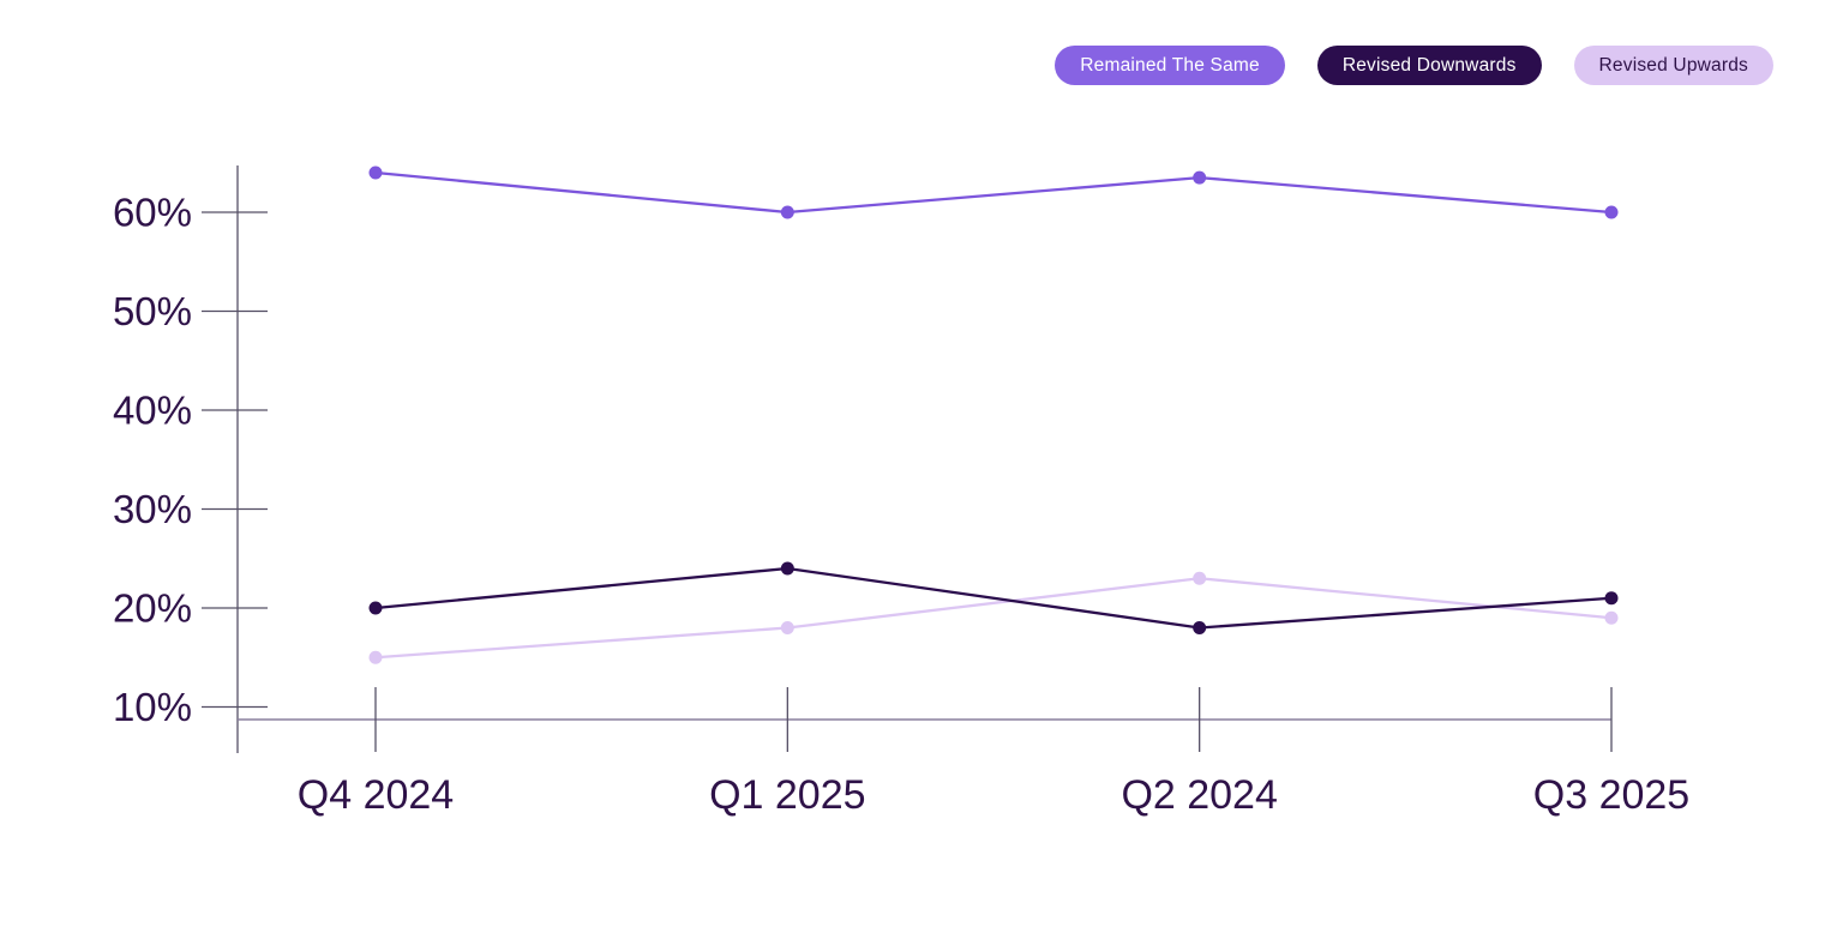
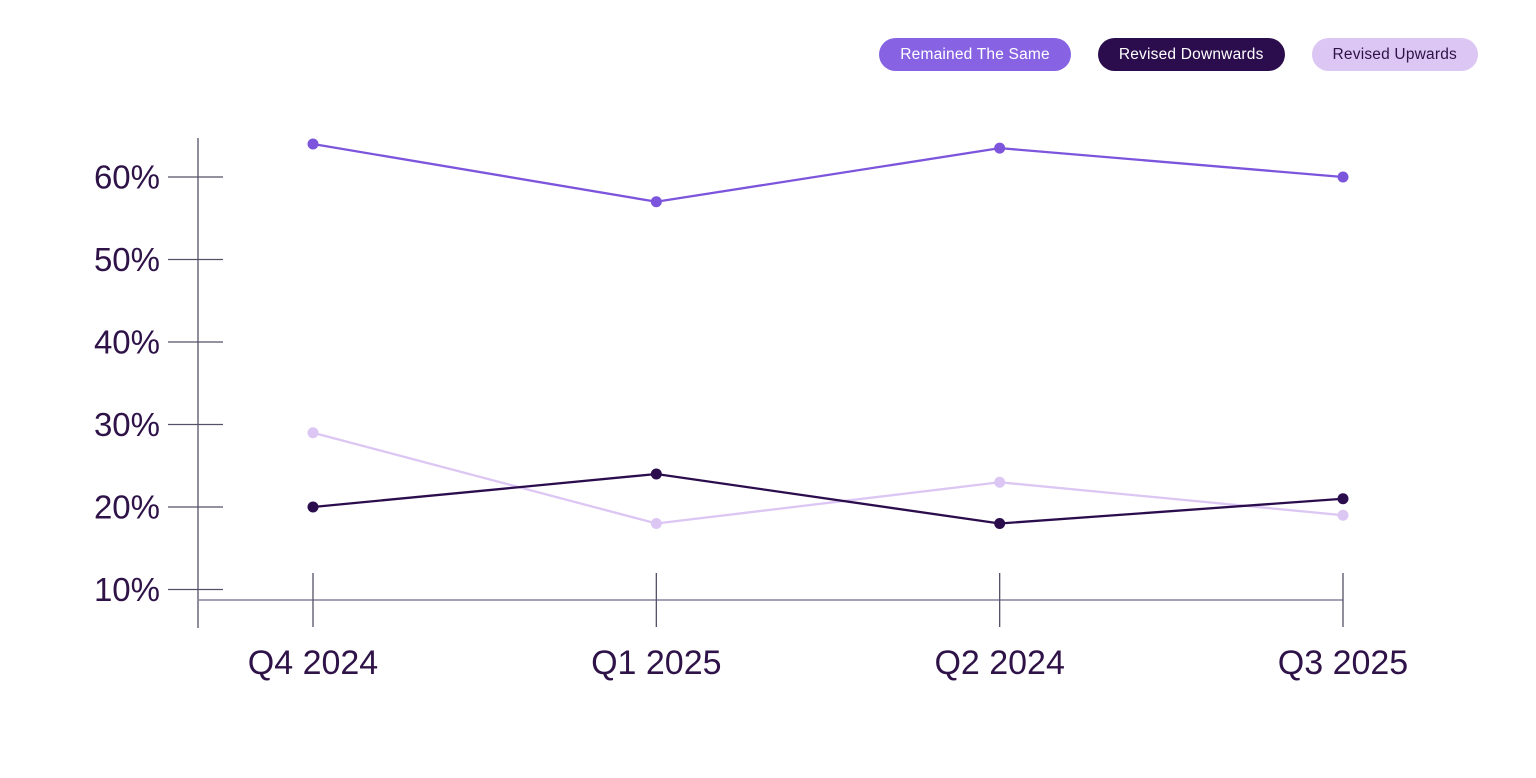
Revised Upwards/Q4 2024: 15% -> 29%
Remained The Same/Q1 2025: 60% -> 57%
